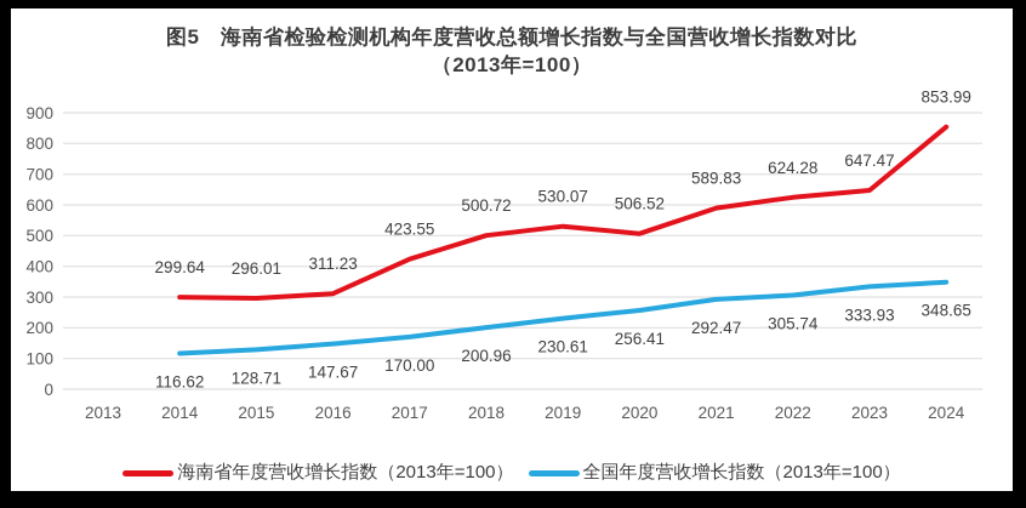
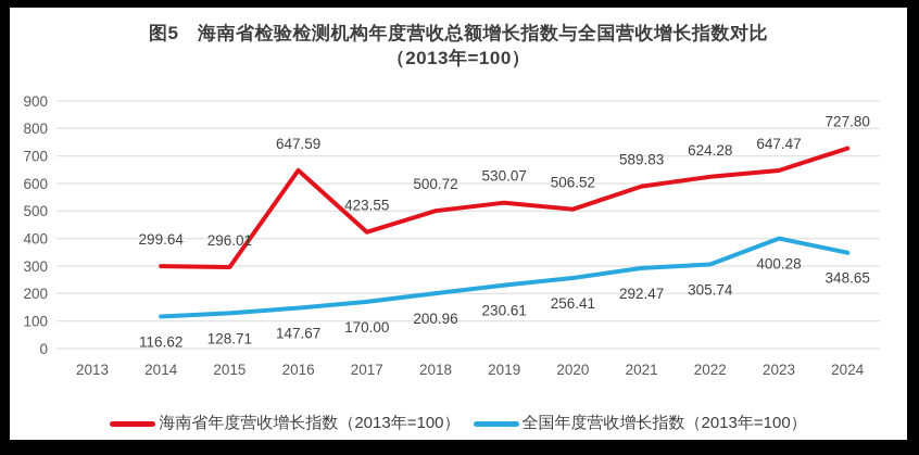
海南省年度营收增长指数（2013年=100）/2016: 311.23 -> 647.59
全国年度营收增长指数（2013年=100）/2023: 333.93 -> 400.28
海南省年度营收增长指数（2013年=100）/2024: 853.99 -> 727.80
